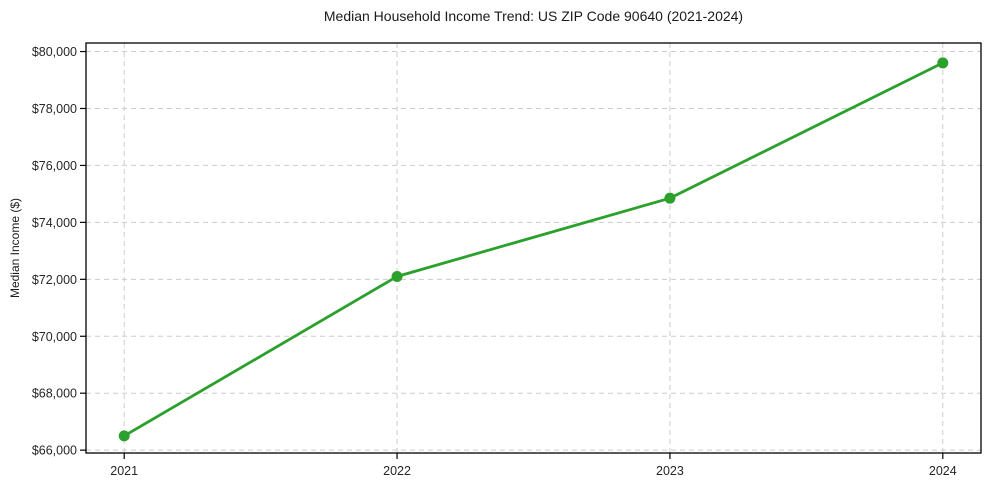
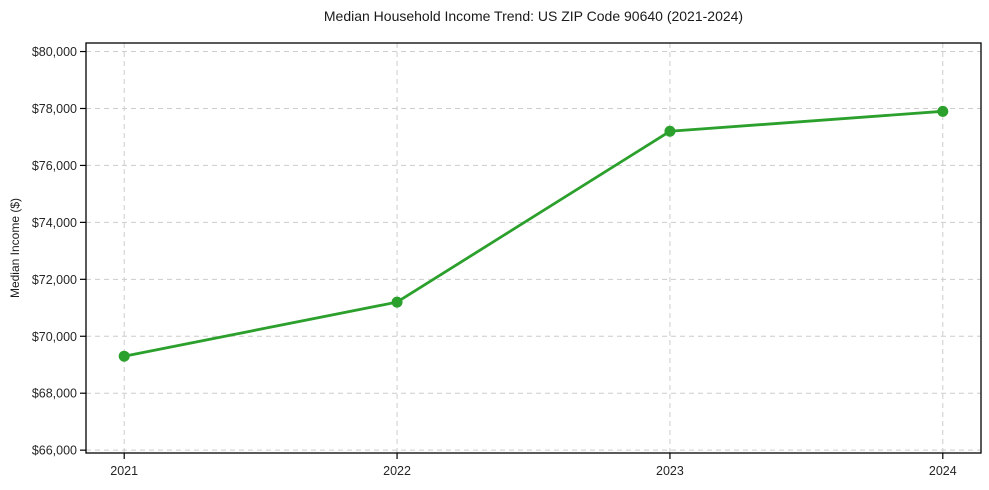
2021: $66500 -> $69300
2022: $72100 -> $71200
2023: $74800 -> $77200
2024: $79600 -> $77900
